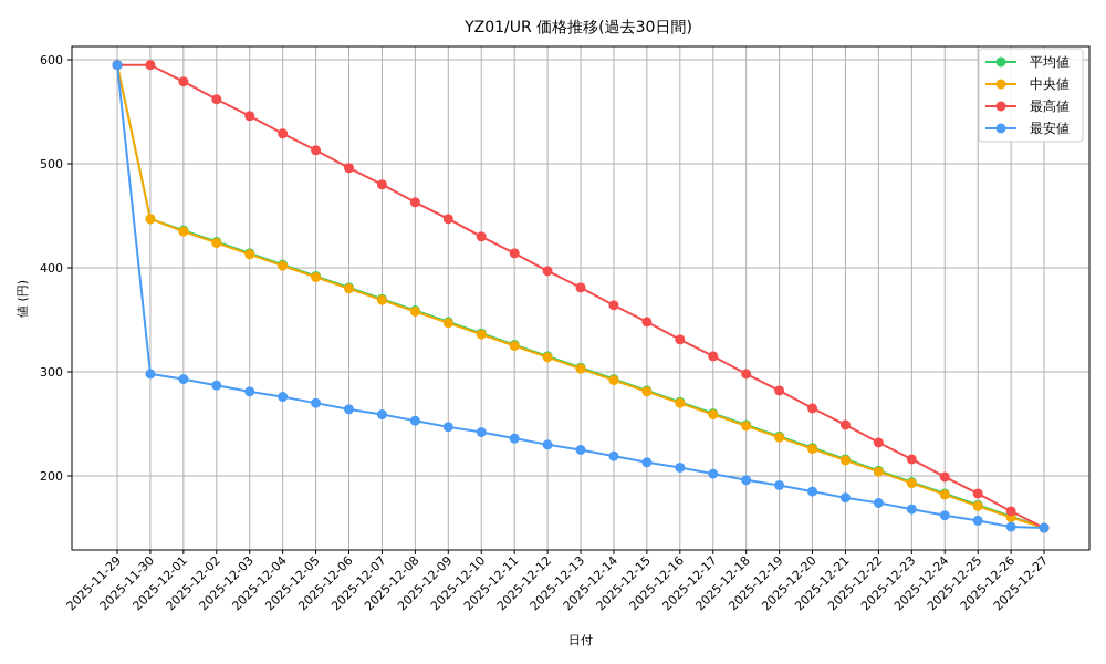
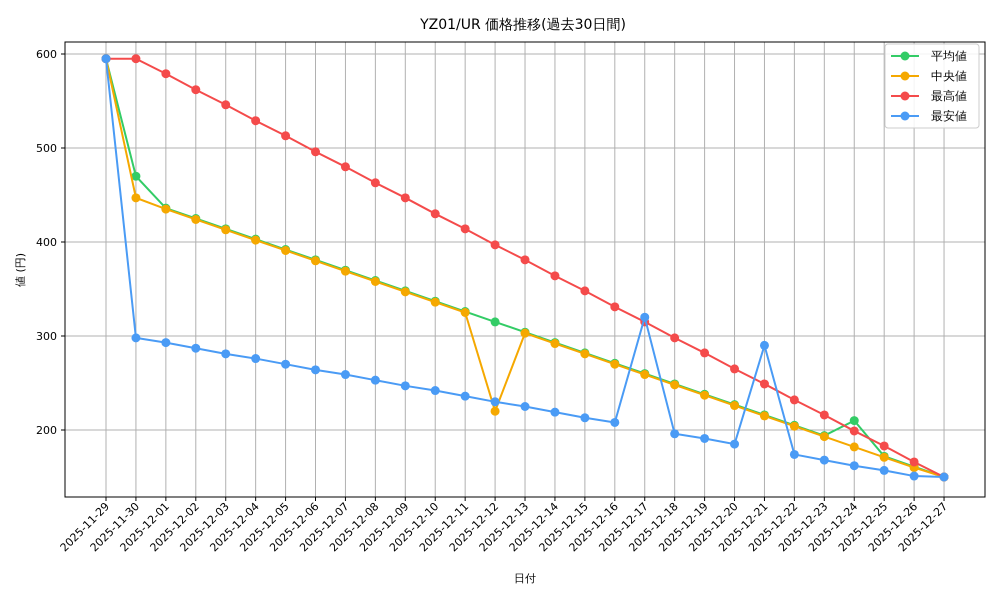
平均値/2025-11-30: 450 -> 470
中央値/2025-12-12: 310 -> 220
最安値/2025-12-17: 200 -> 320
最安値/2025-12-21: 180 -> 290
平均値/2025-12-24: 180 -> 210
